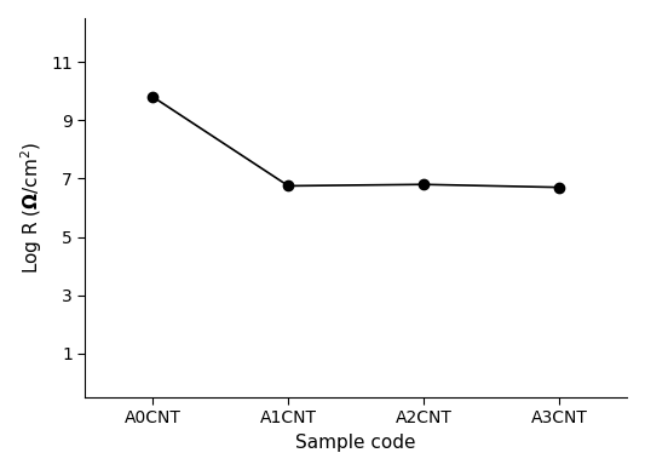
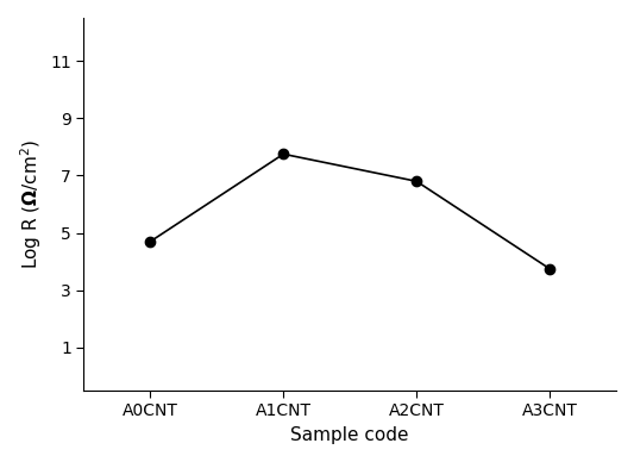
A0CNT: 9.80 -> 4.70
A1CNT: 6.75 -> 7.75
A3CNT: 6.70 -> 3.75
